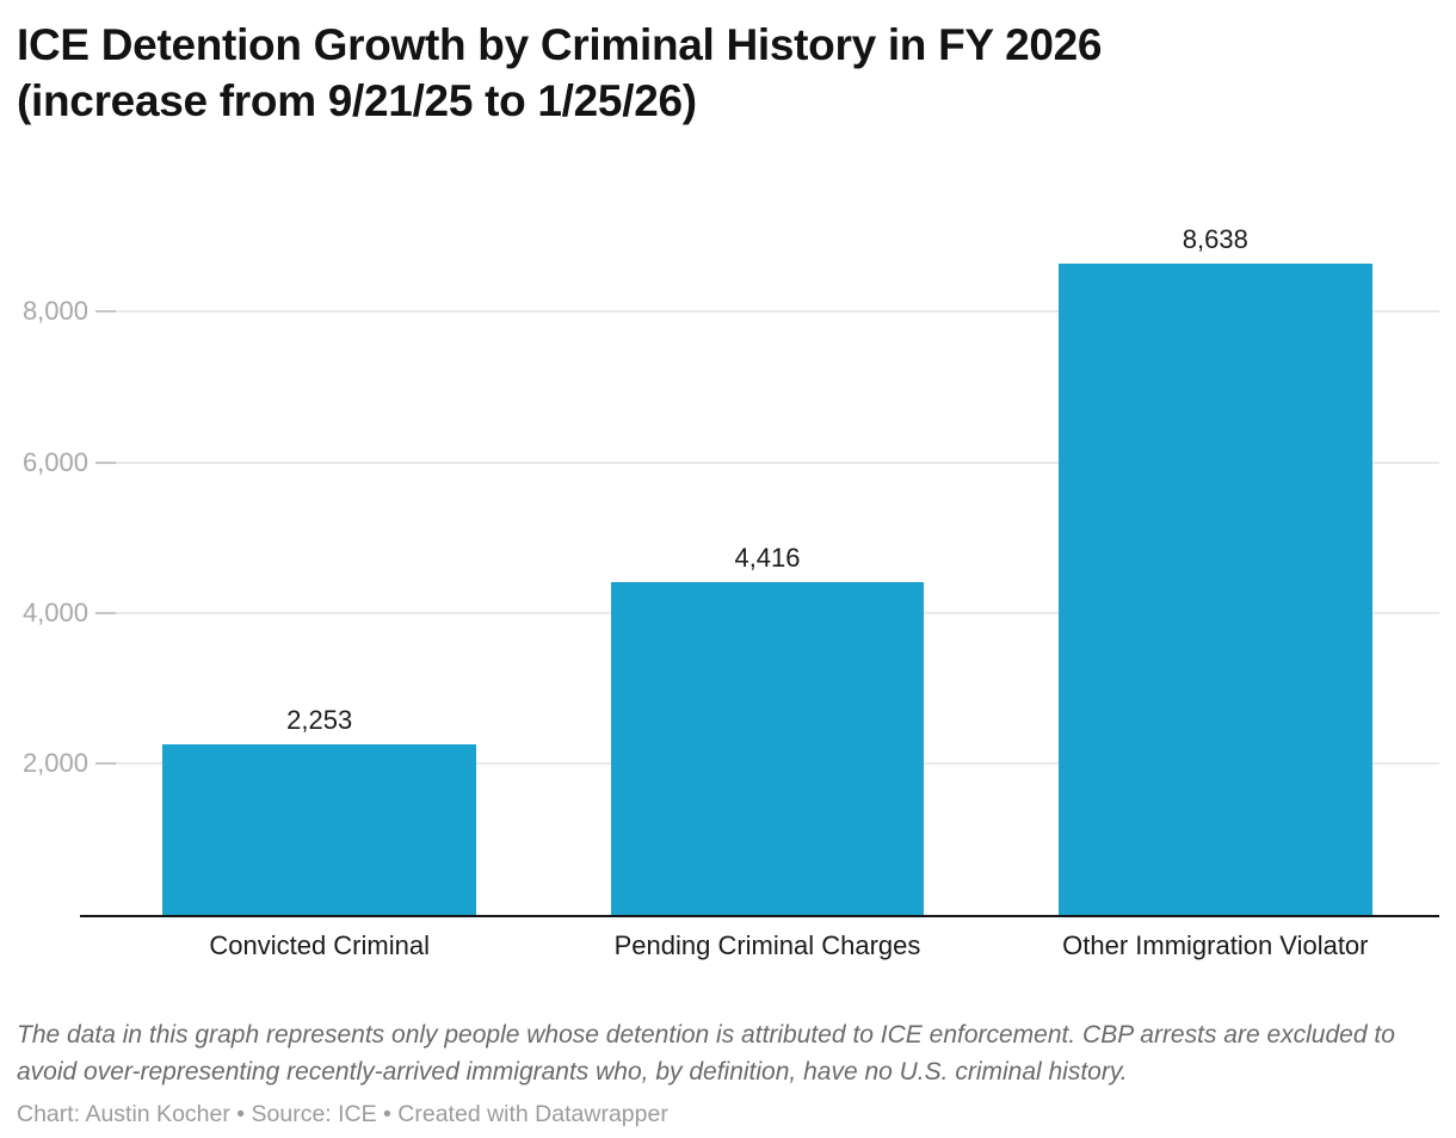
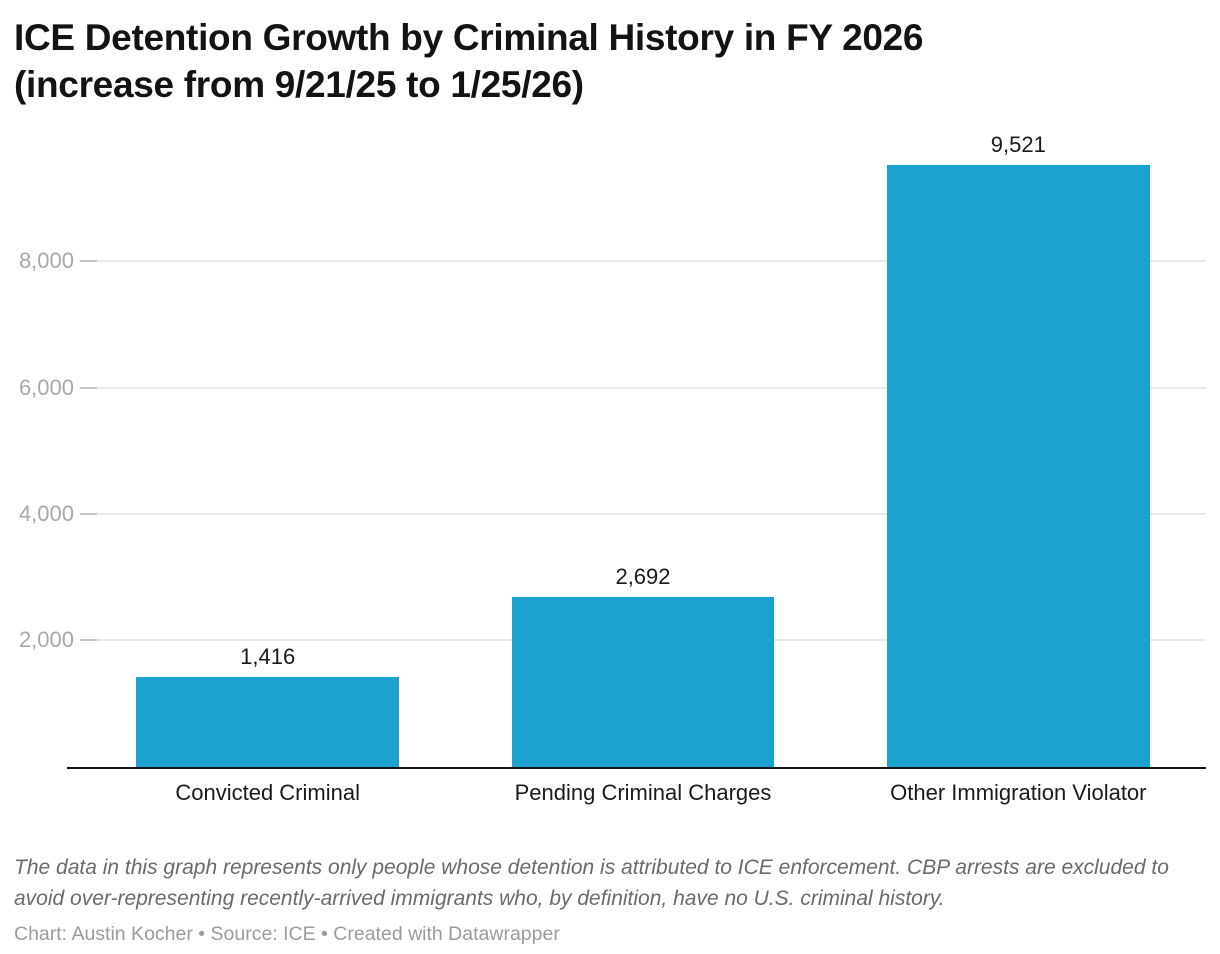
Convicted Criminal: 2,253 -> 1,416
Pending Criminal Charges: 4,416 -> 2,692
Other Immigration Violator: 8,638 -> 9,521
